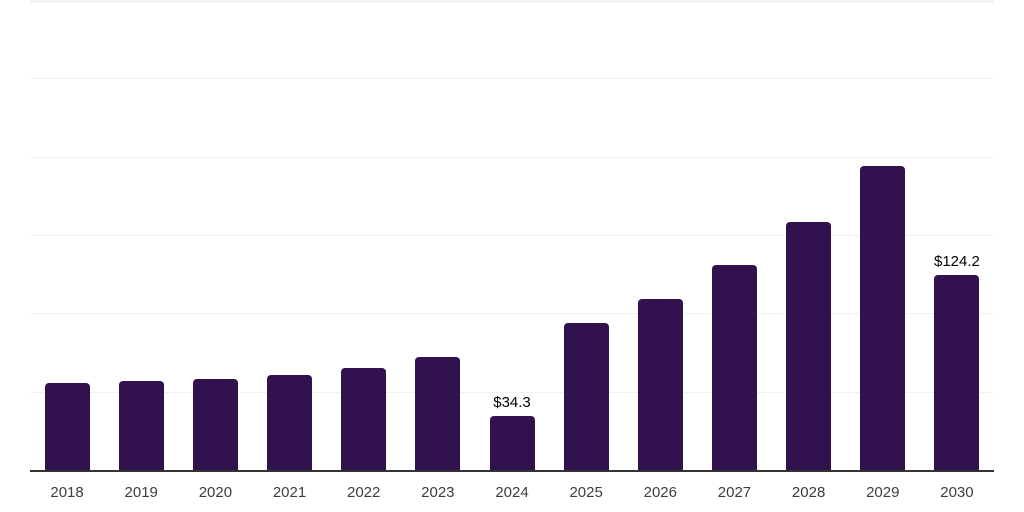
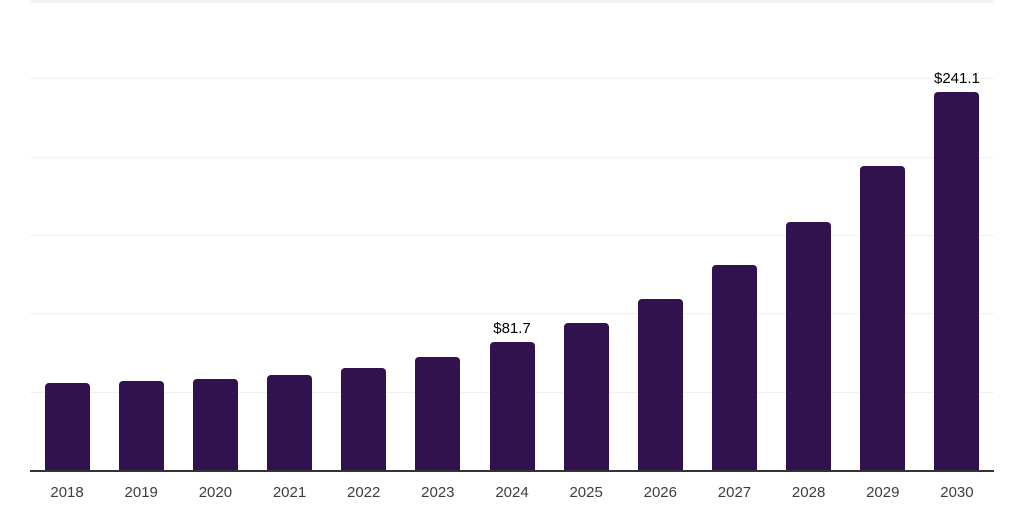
2024: $34.3 -> $81.7
2030: $124.2 -> $241.1
